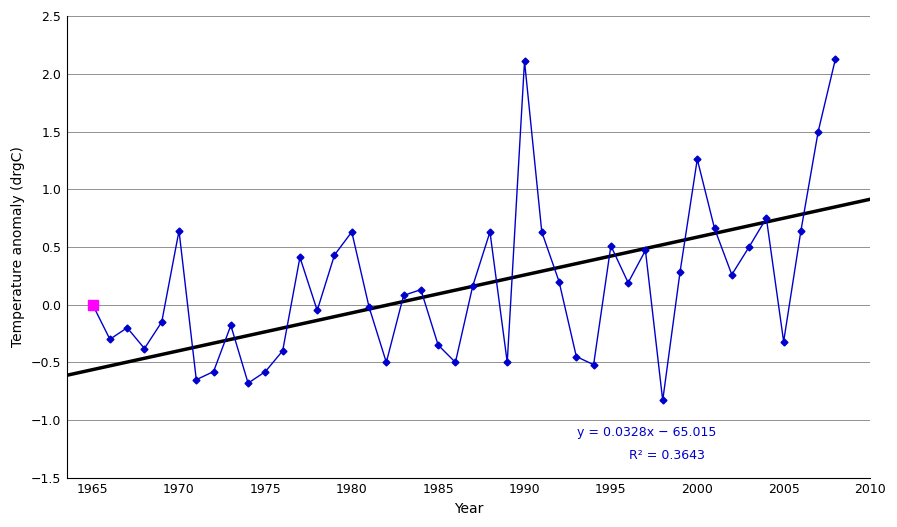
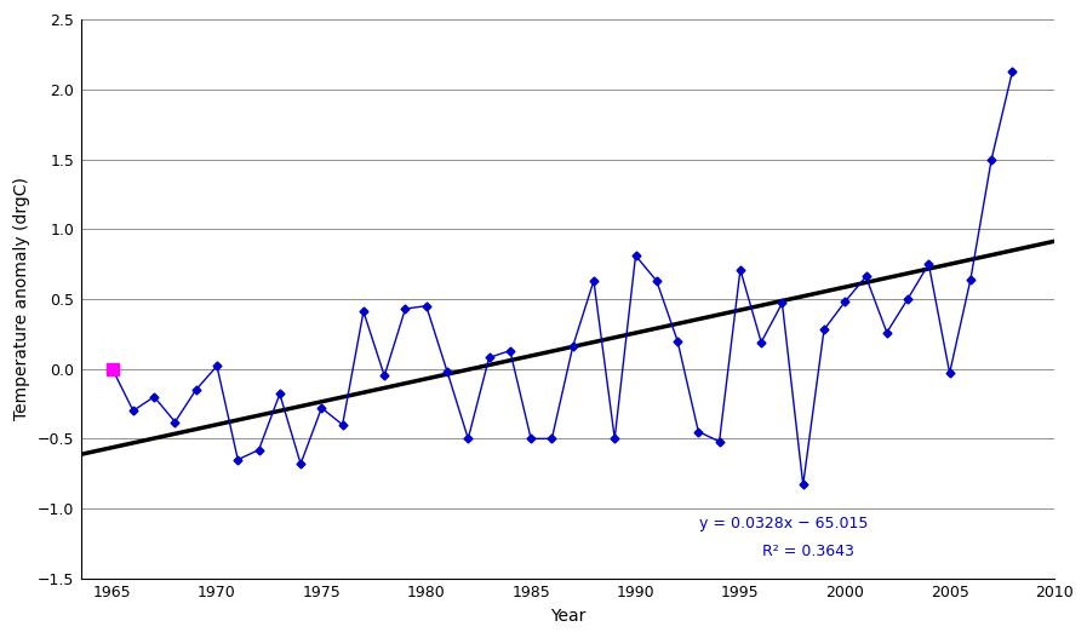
1970: 0.64 -> 0.02
1975: -0.58 -> -0.28
1980: 0.63 -> 0.45
1985: -0.35 -> -0.50
1990: 2.11 -> 0.81
1995: 0.51 -> 0.71
2000: 1.26 -> 0.48
2005: -0.32 -> -0.03
